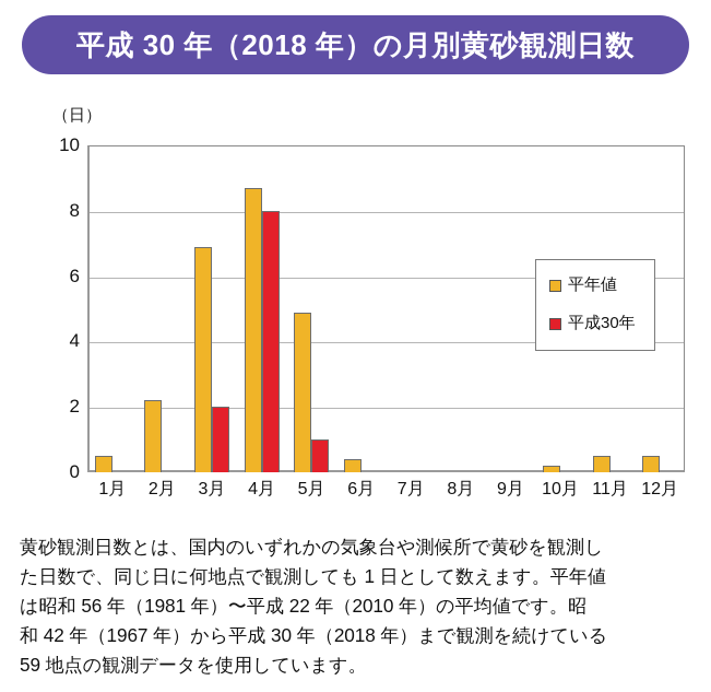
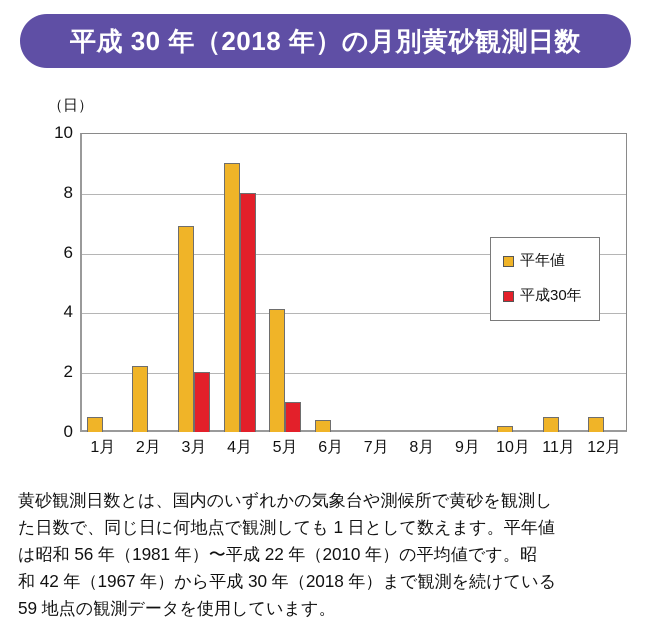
平年値/4月: 8.7 -> 9.0
平年値/5月: 4.9 -> 4.1
